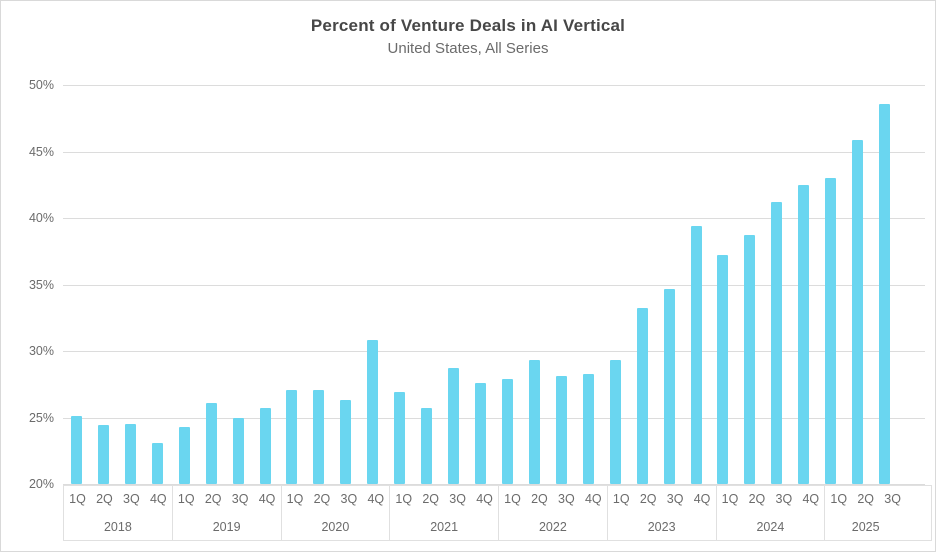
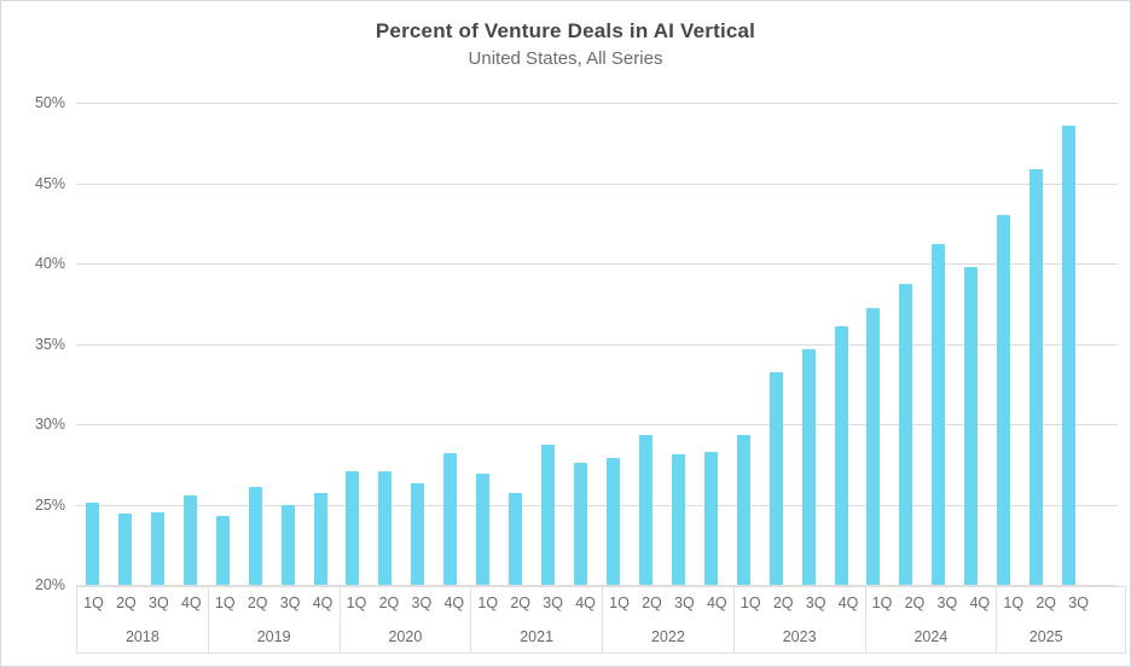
4Q 2018: 23.1% -> 25.6%
4Q 2020: 30.8% -> 28.2%
4Q 2023: 39.4% -> 36.1%
4Q 2024: 42.5% -> 39.8%
